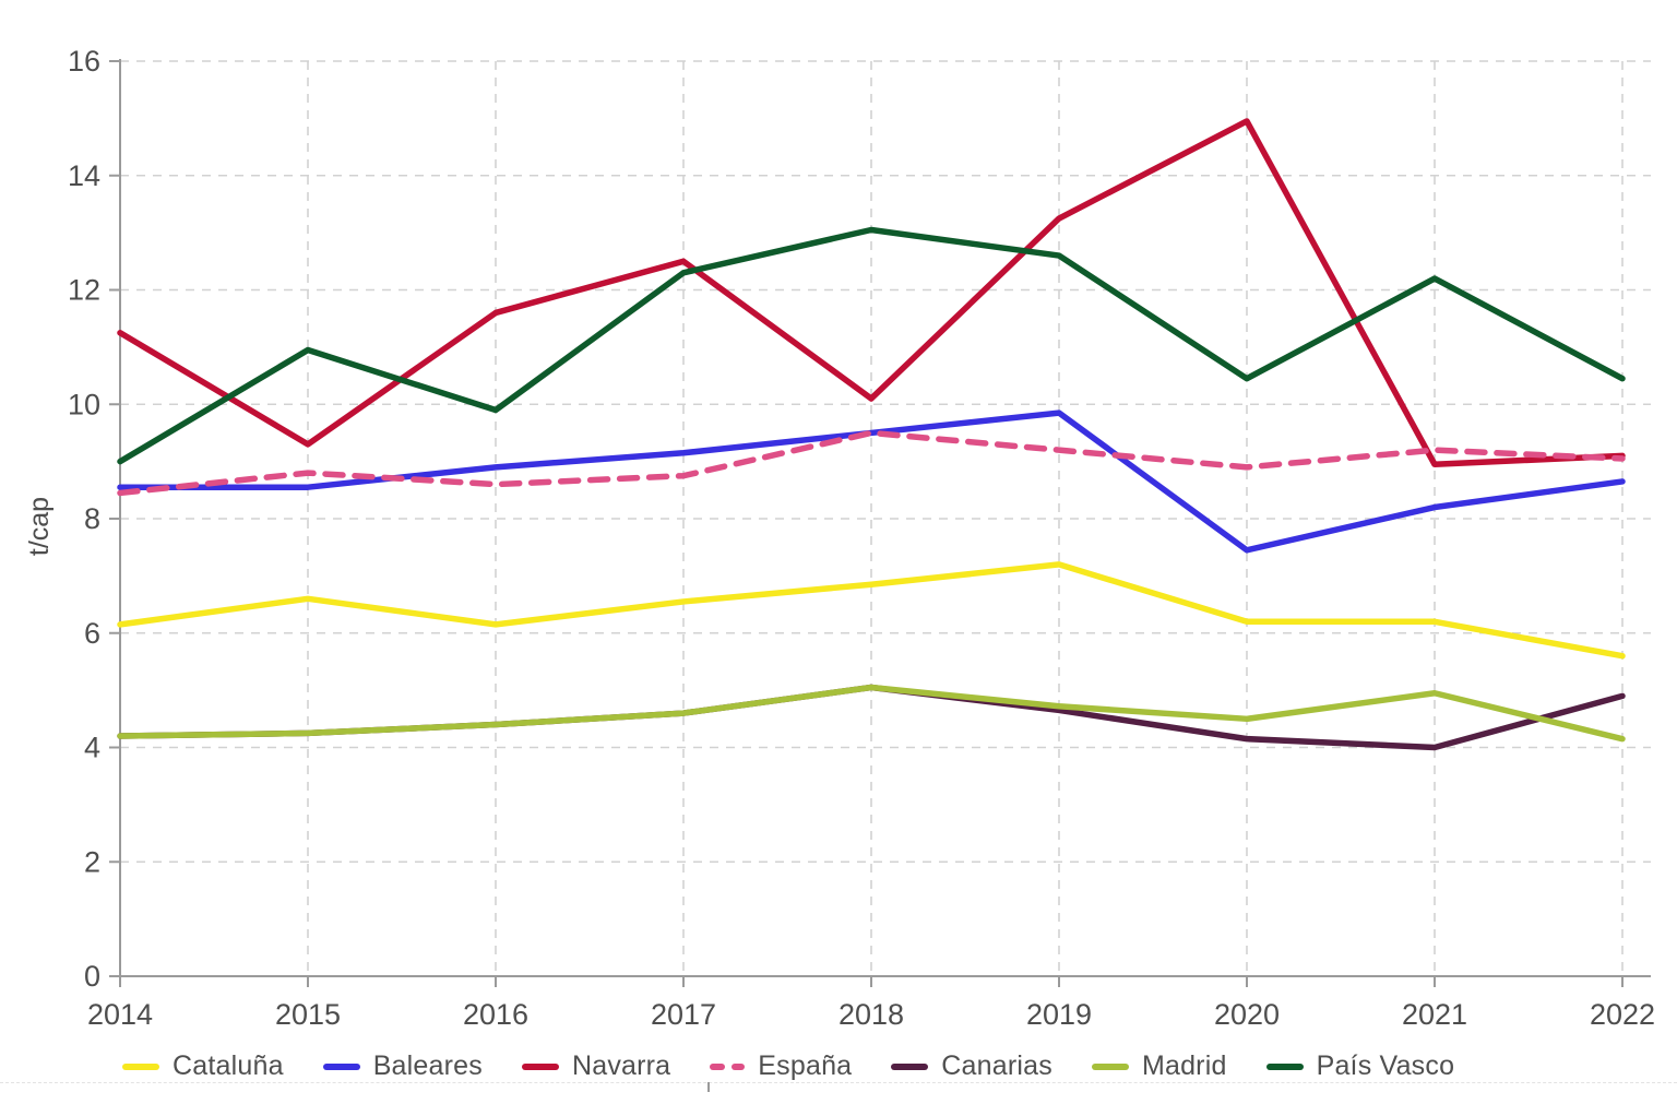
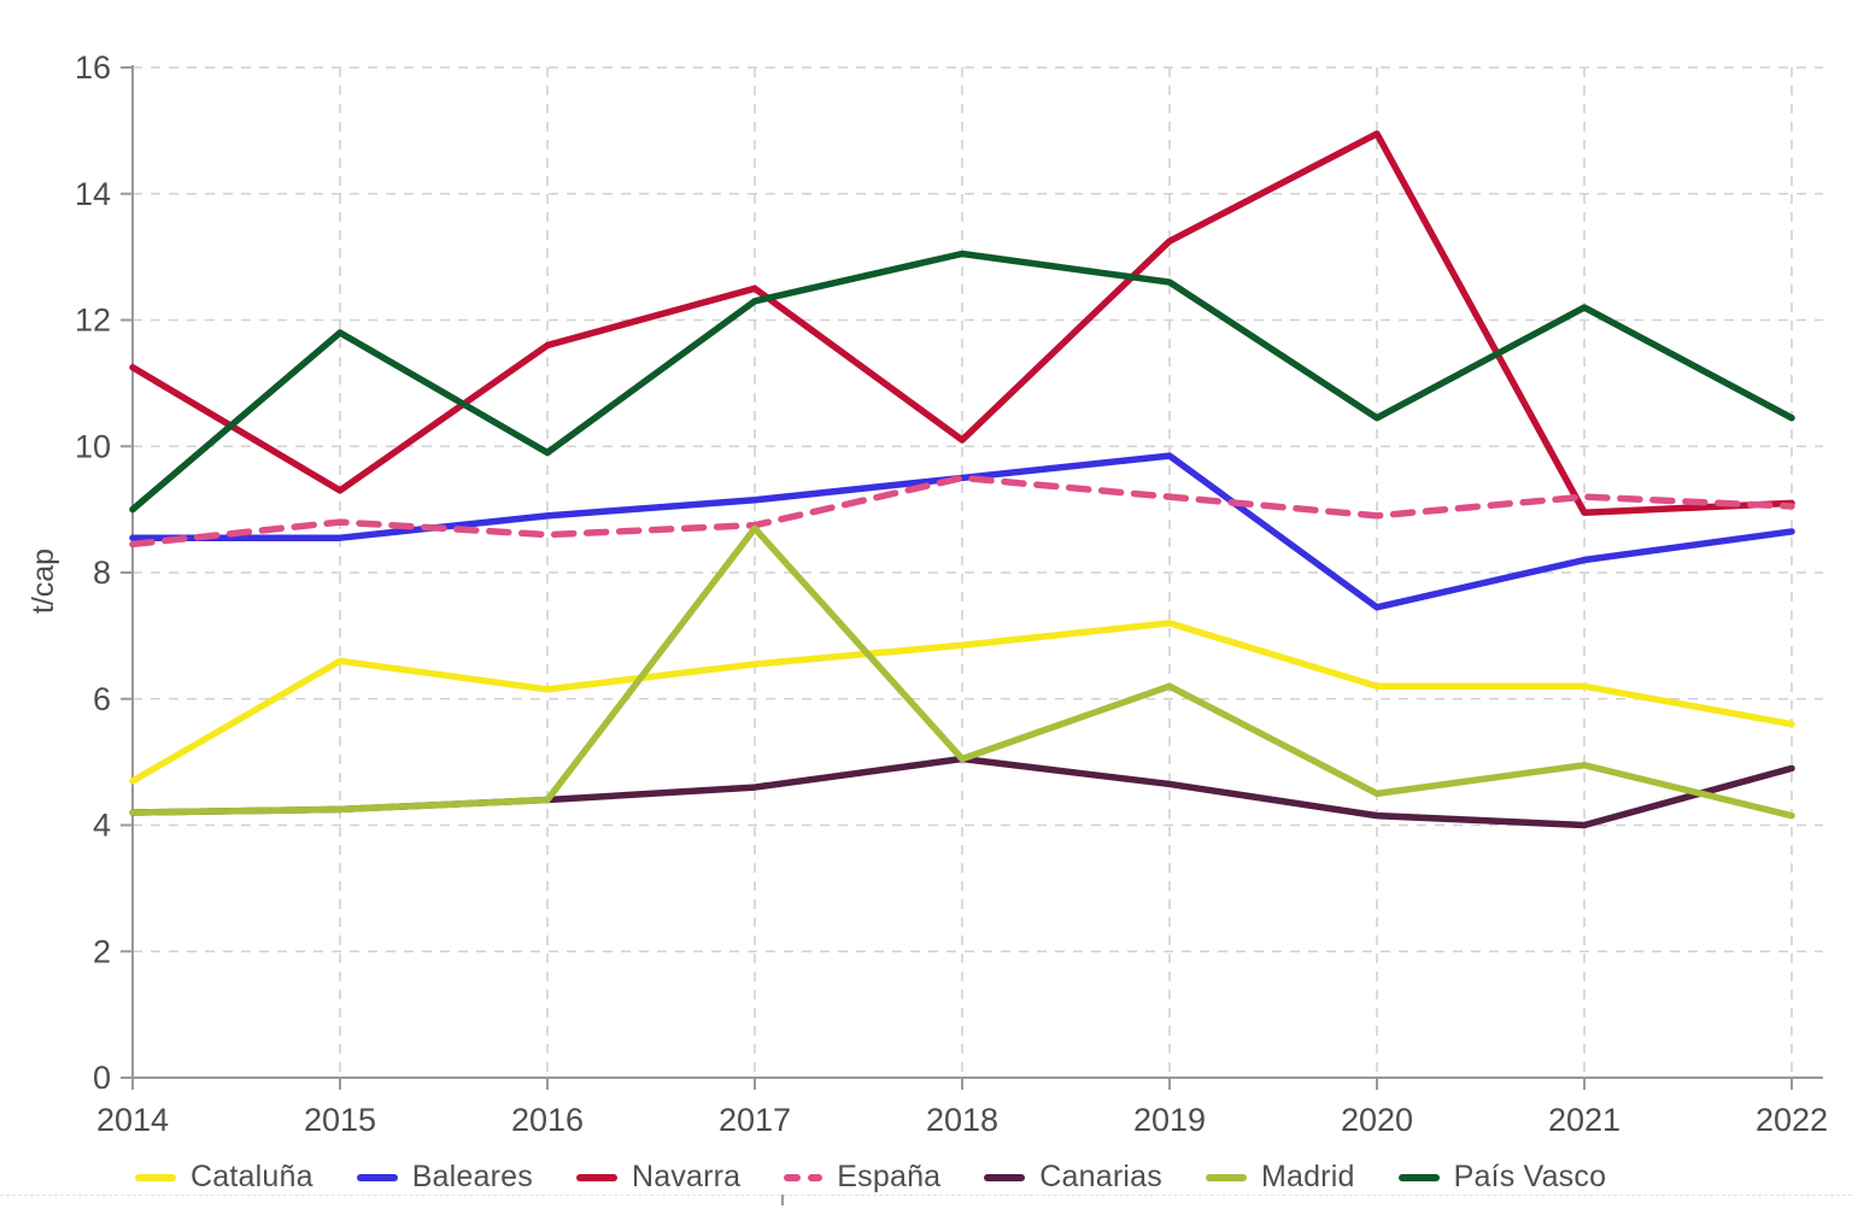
Cataluña/2014: 6.2 -> 4.7
País Vasco/2015: 10.9 -> 11.8
Madrid/2017: 4.6 -> 8.7
Madrid/2019: 4.7 -> 6.2
